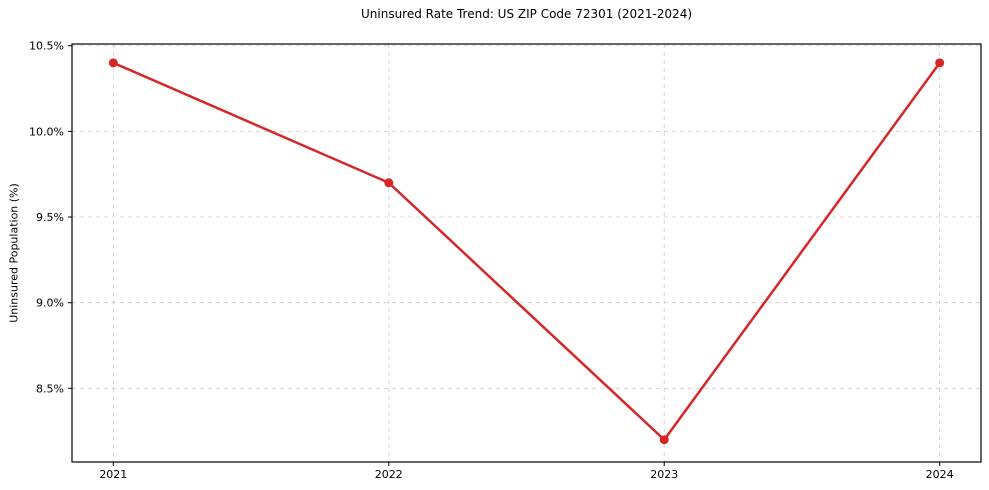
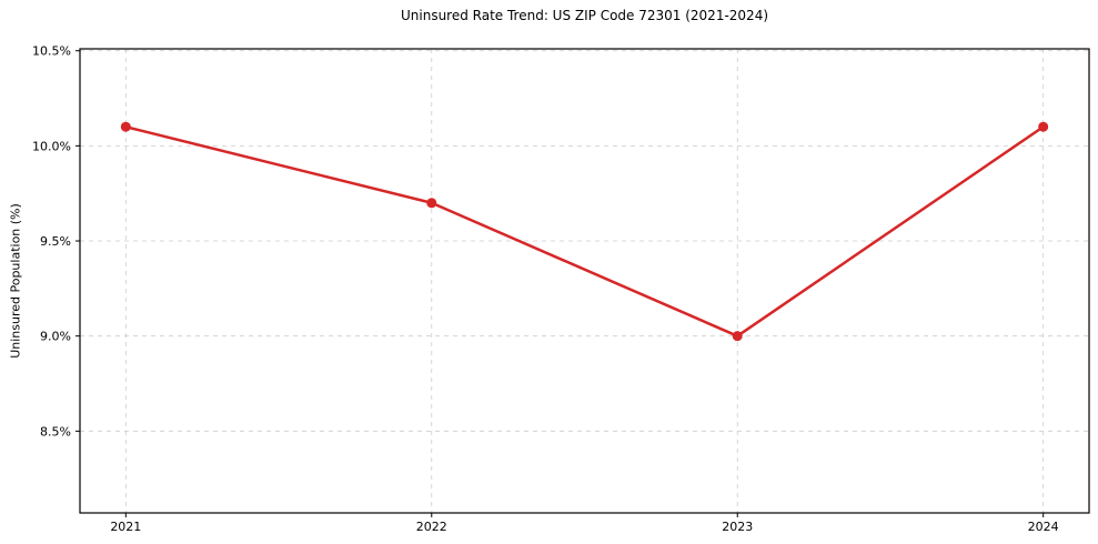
2021: 10.4% -> 10.1%
2023: 8.2% -> 9.0%
2024: 10.4% -> 10.1%
